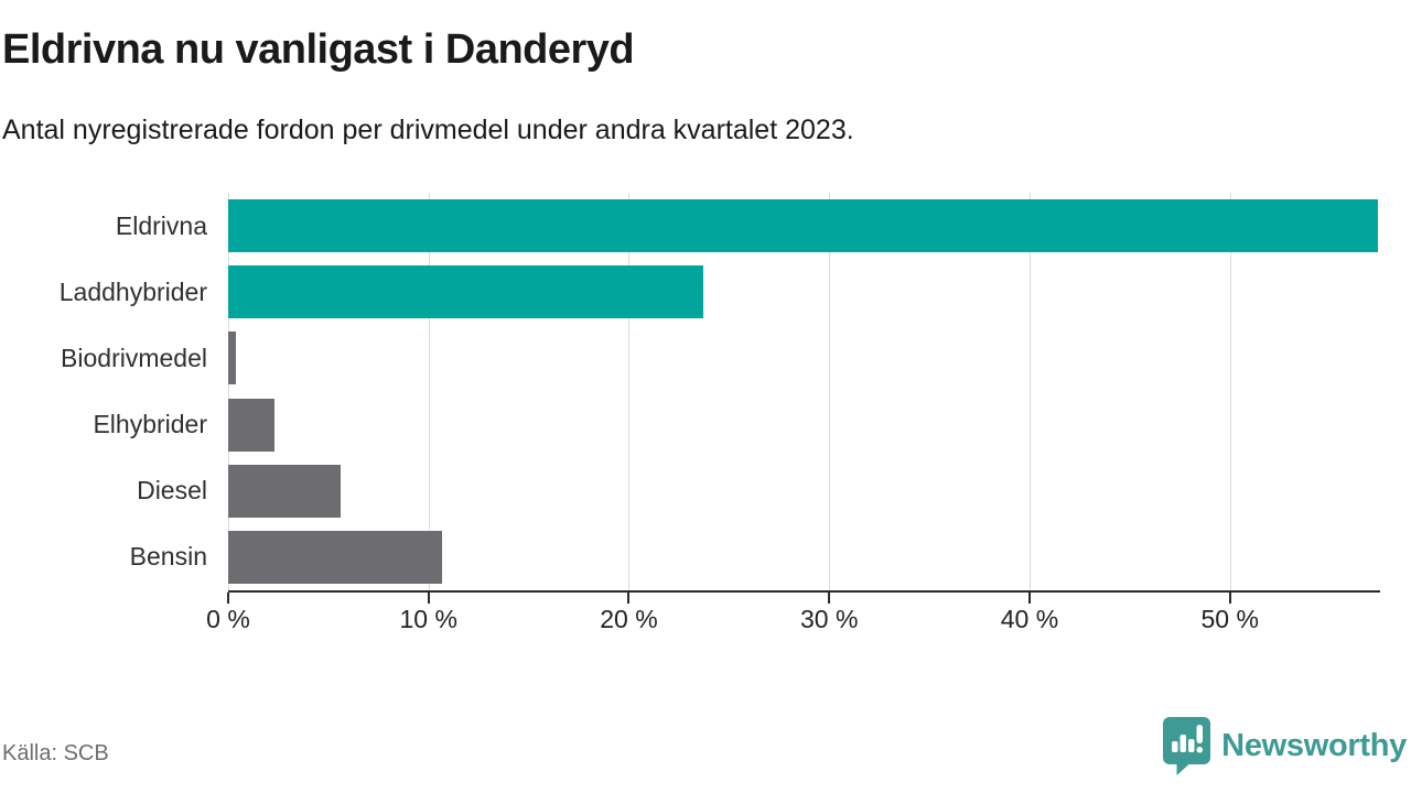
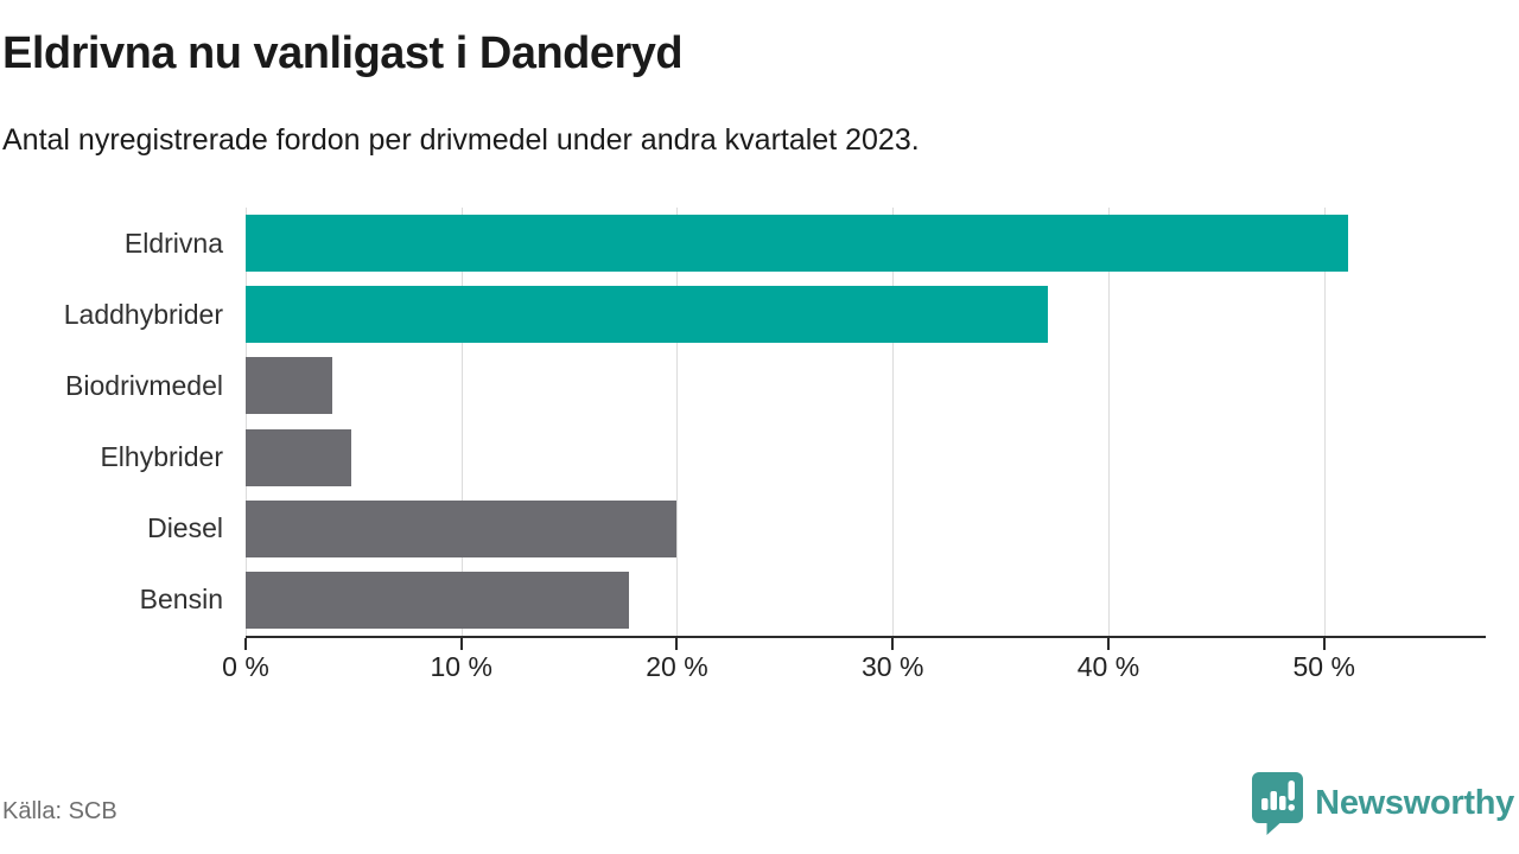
Eldrivna: 57.4% -> 51.1%
Laddhybrider: 23.7% -> 37.2%
Biodrivmedel: 0.4% -> 4.0%
Elhybrider: 2.3% -> 4.9%
Diesel: 5.6% -> 20.0%
Bensin: 10.7% -> 17.8%
